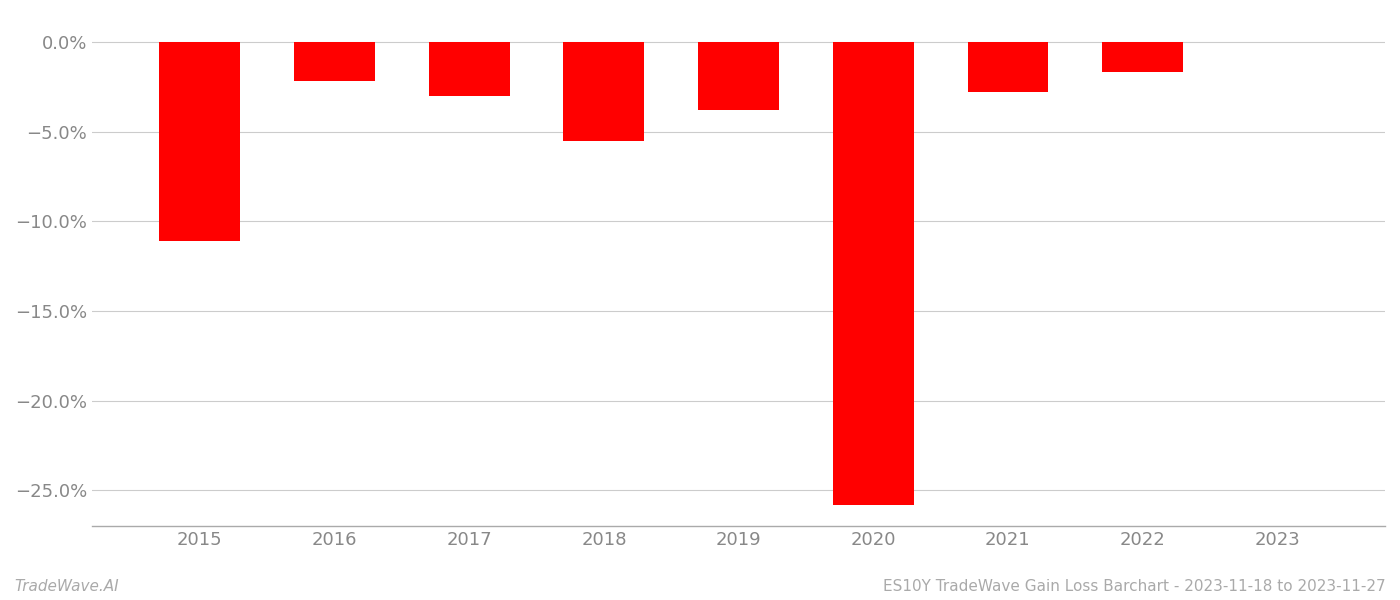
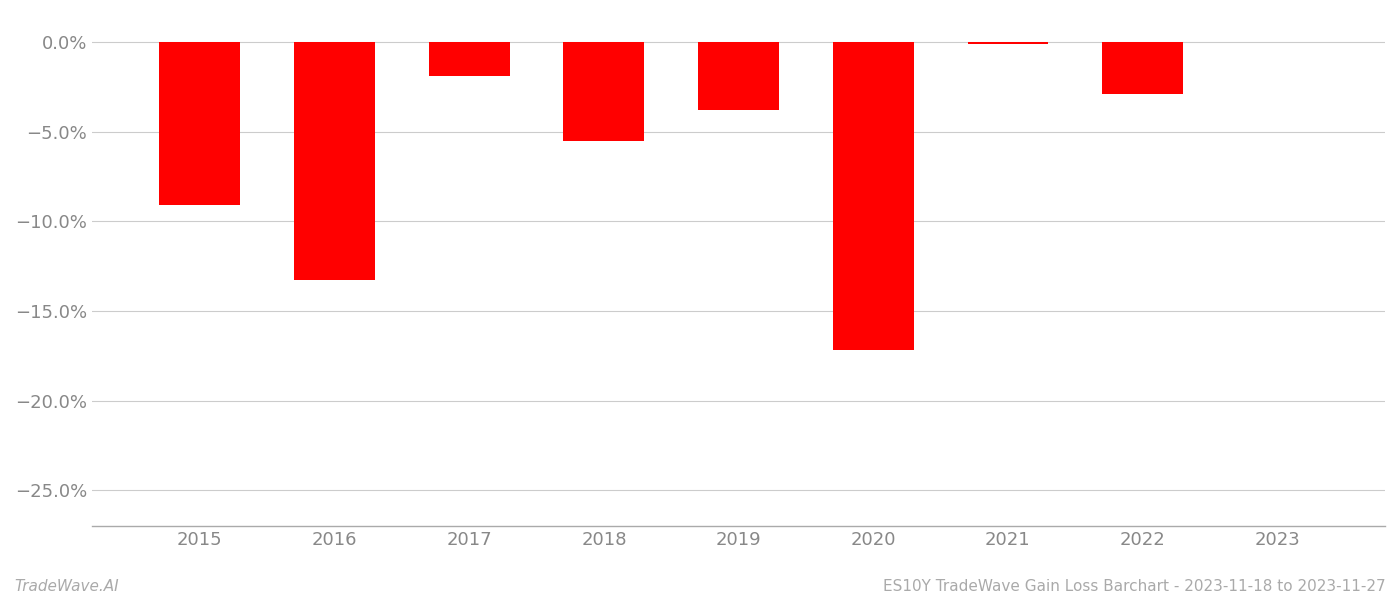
2015: -11.1% -> -9.1%
2016: -2.2% -> -13.3%
2017: -3.0% -> -1.9%
2020: -25.8% -> -17.2%
2021: -2.8% -> -0.1%
2022: -1.7% -> -2.9%
